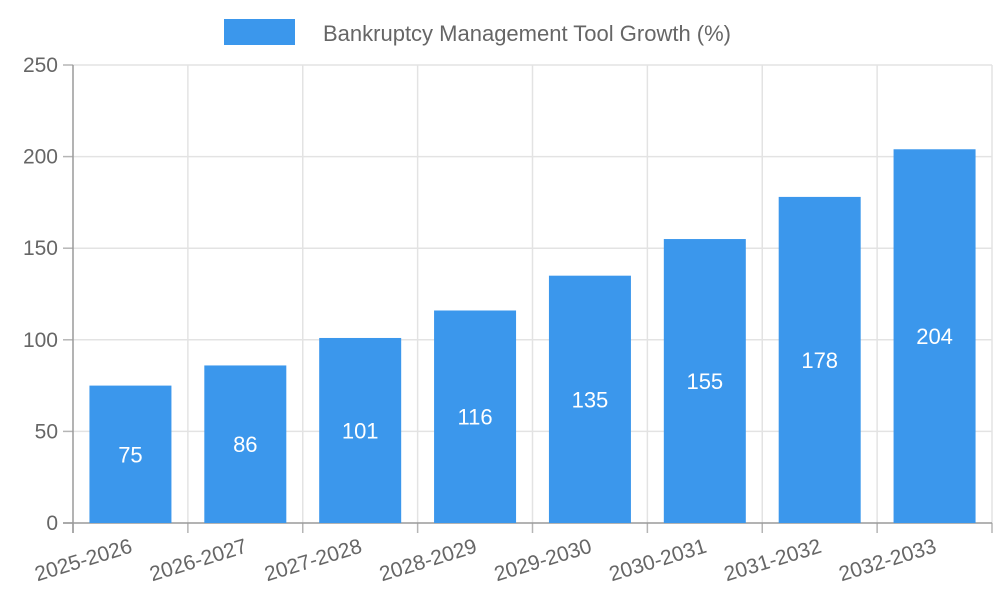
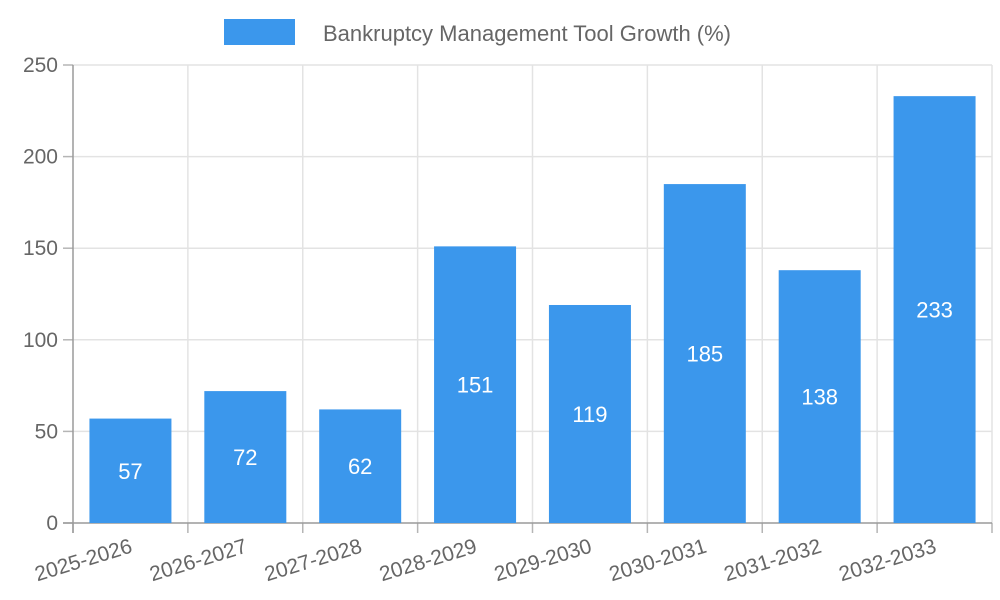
2025-2026: 75 -> 57
2026-2027: 86 -> 72
2027-2028: 101 -> 62
2028-2029: 116 -> 151
2029-2030: 135 -> 119
2030-2031: 155 -> 185
2031-2032: 178 -> 138
2032-2033: 204 -> 233
